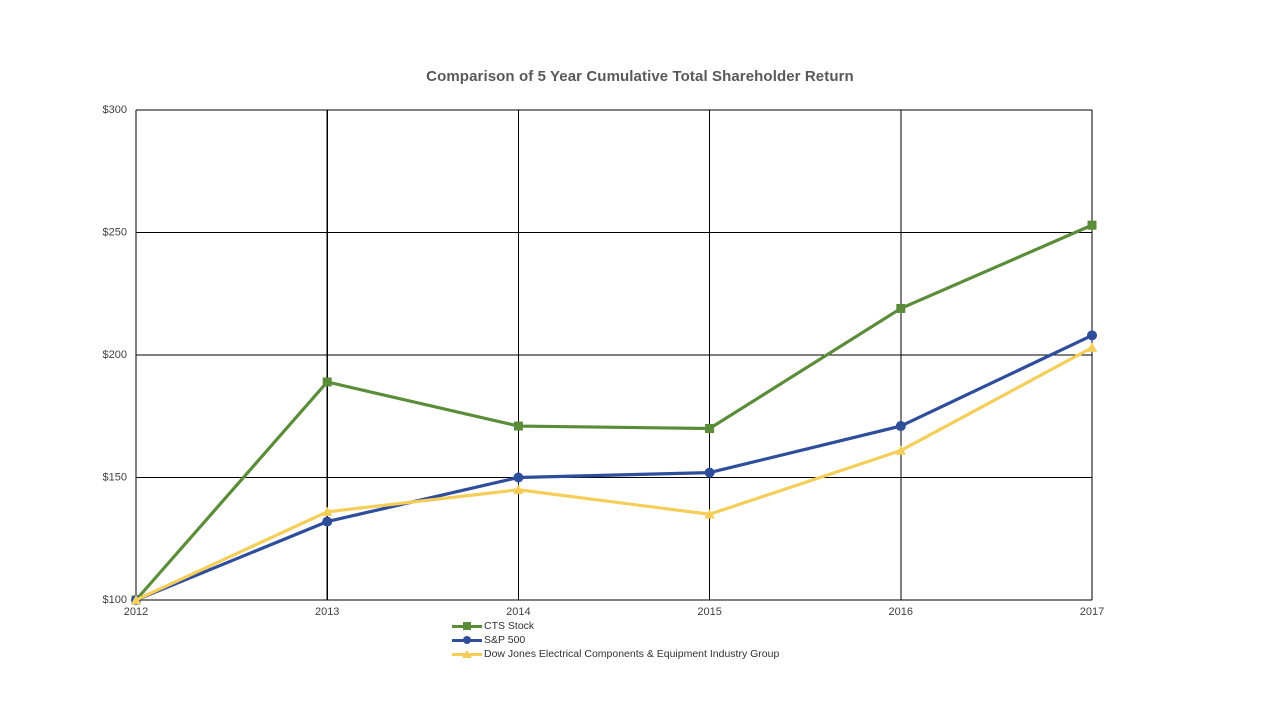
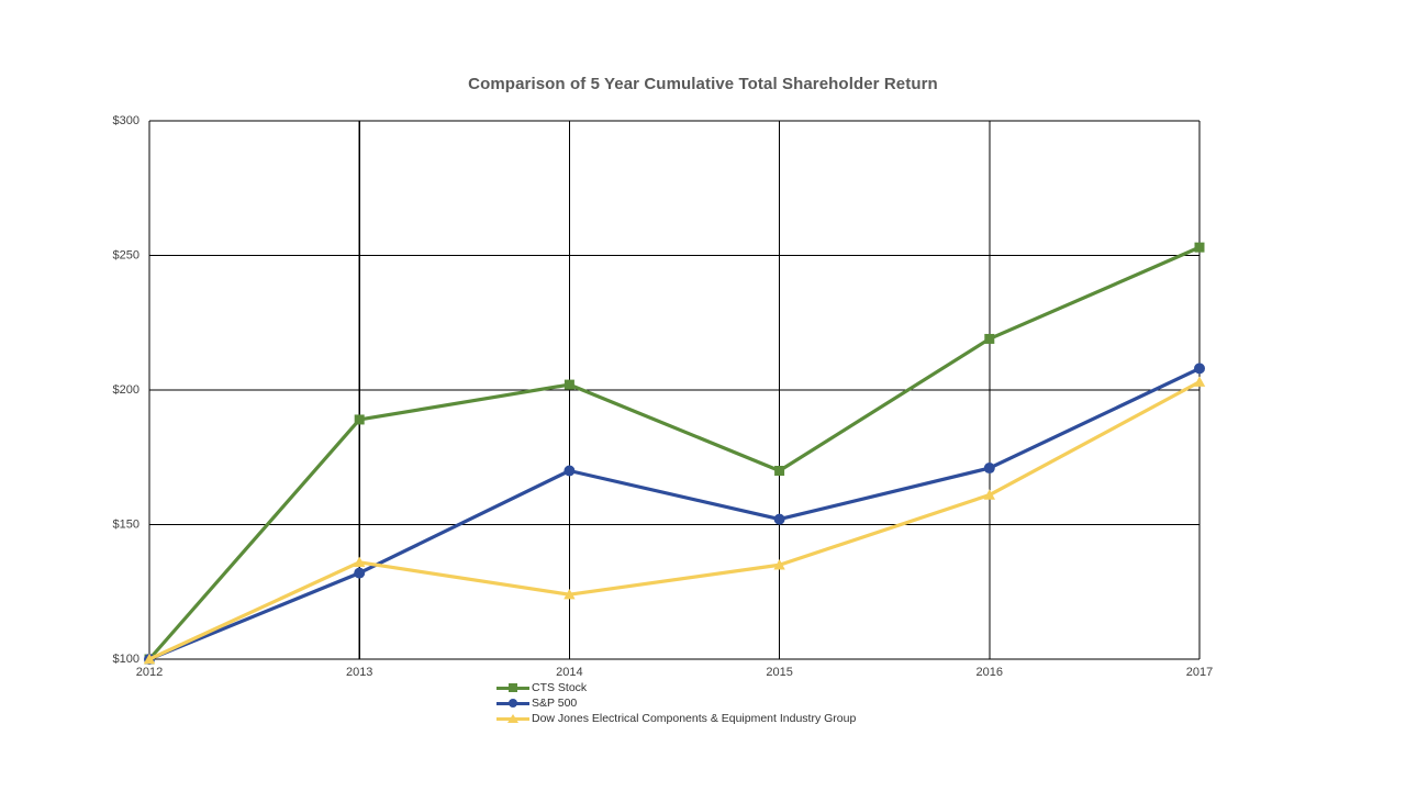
CTS Stock/2014: $171 -> $202
S&P 500/2014: $150 -> $170
Dow Jones Electrical Components & Equipment Industry Group/2014: $145 -> $124
